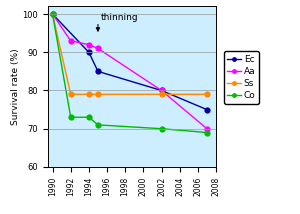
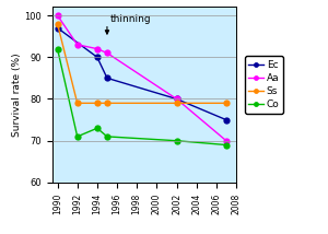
Ec/1990: 100 -> 97
Ss/1990: 100 -> 98
Co/1990: 100 -> 92
Co/1992: 73 -> 71
